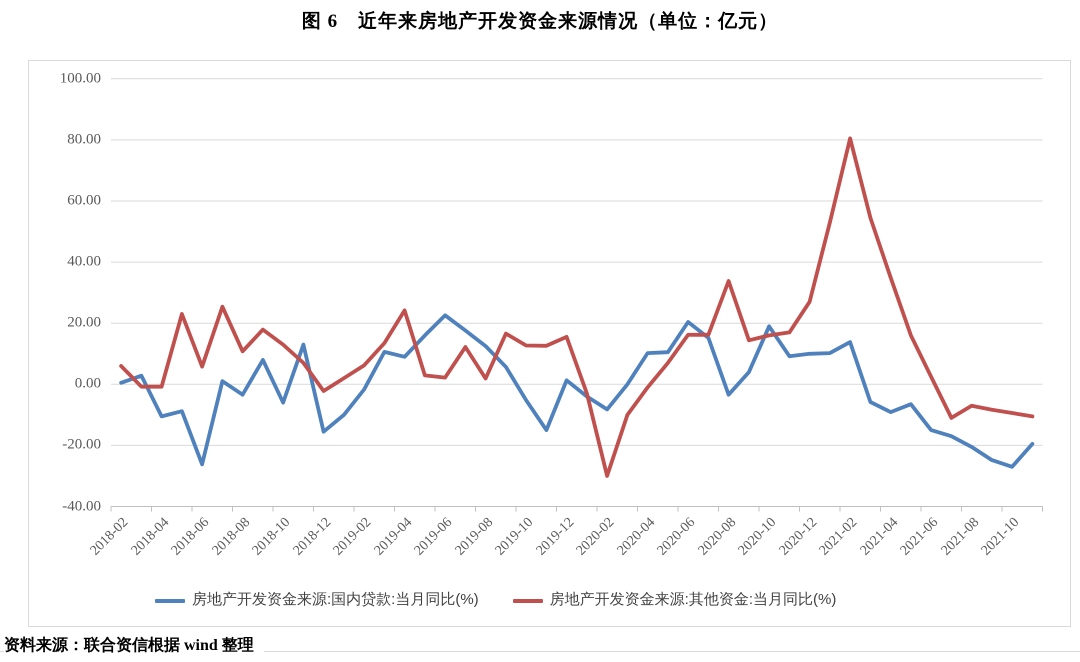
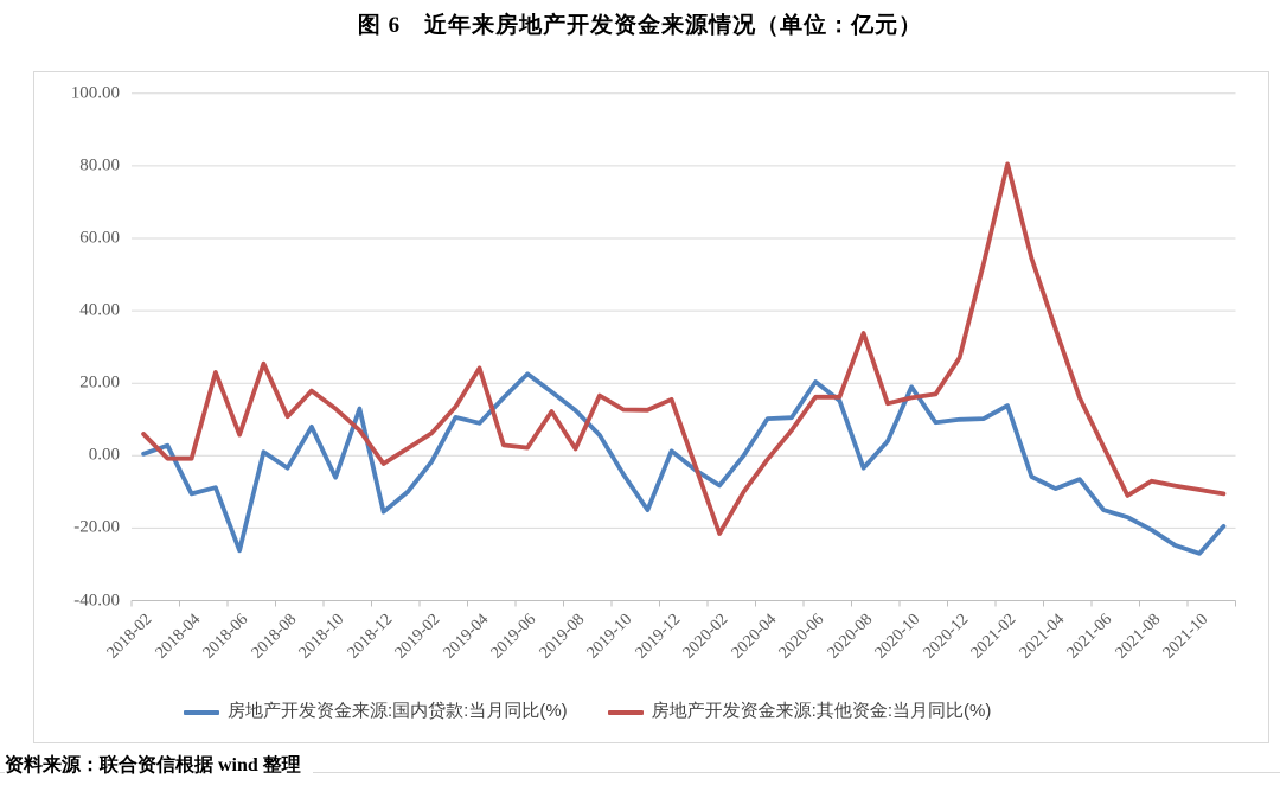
房地产开发资金来源:其他资金:当月同比(%)/2020-02: -30 -> -22
